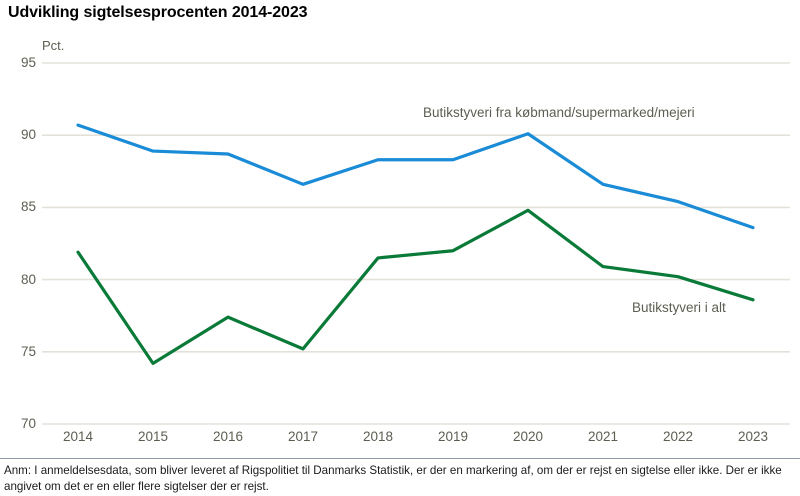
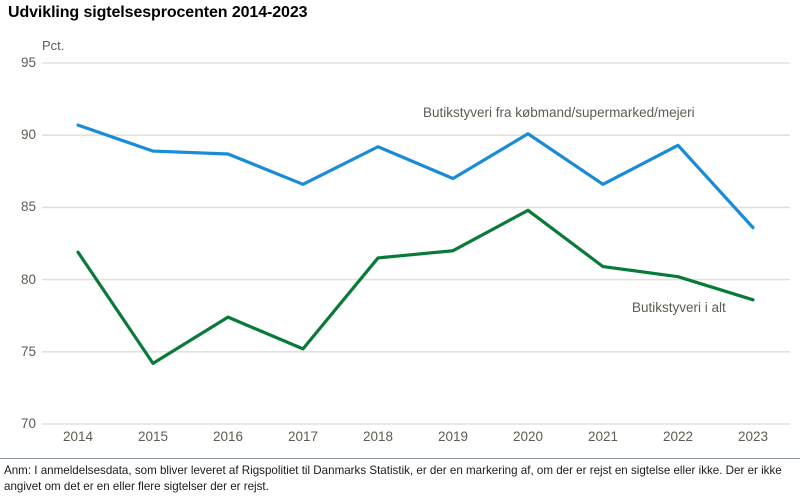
Butikstyveri fra købmand/supermarked/mejeri/2018: 88.3 -> 89.2
Butikstyveri fra købmand/supermarked/mejeri/2019: 88.3 -> 87.0
Butikstyveri fra købmand/supermarked/mejeri/2022: 85.4 -> 89.3
